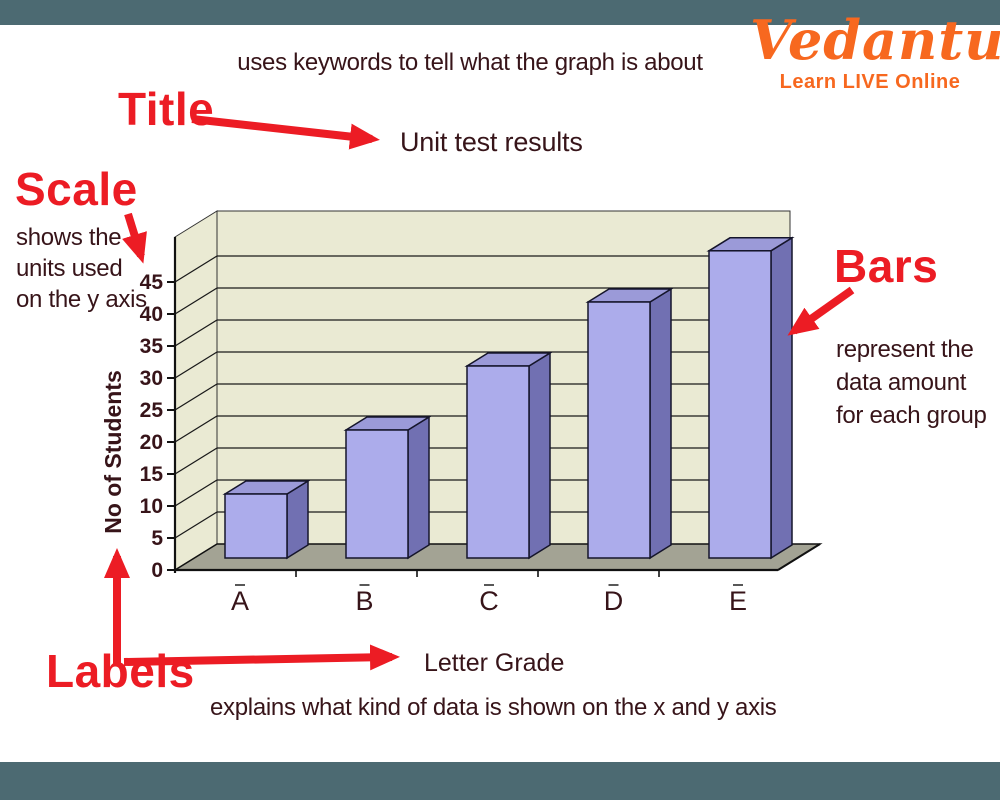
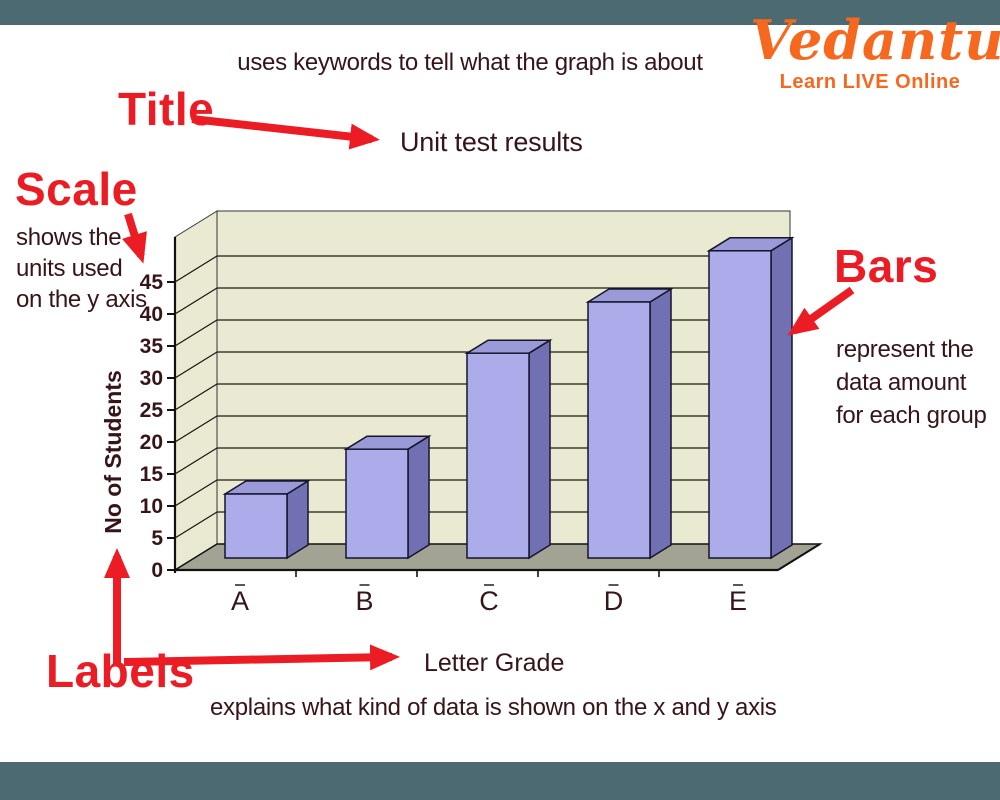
B: 20 -> 17
C: 30 -> 32
